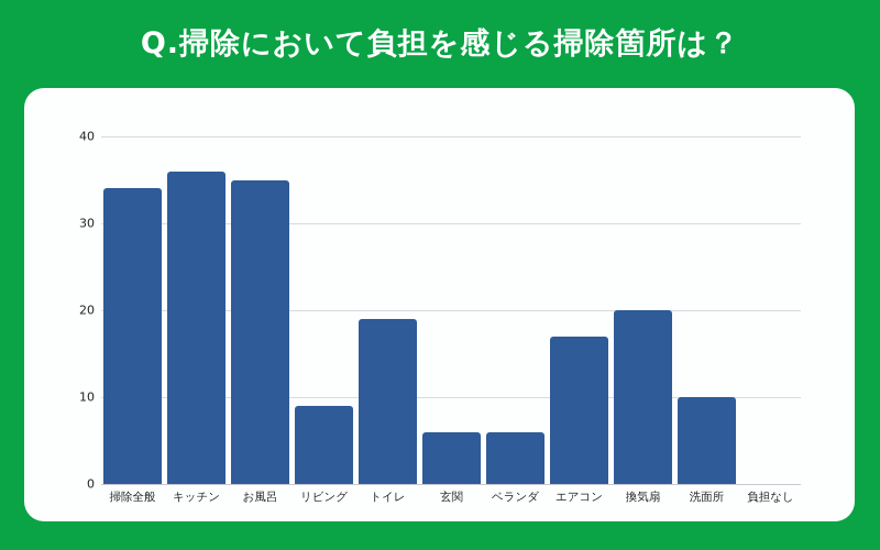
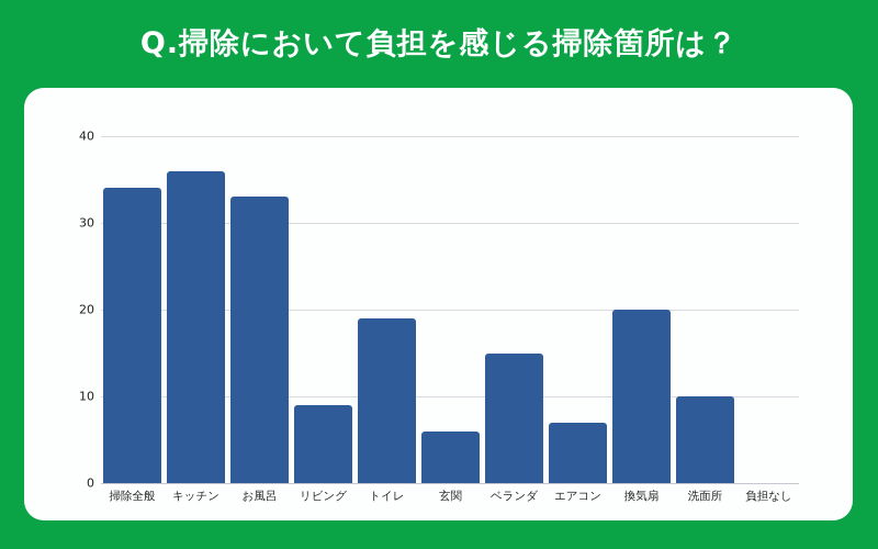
お風呂: 35 -> 33
ベランダ: 6 -> 15
エアコン: 17 -> 7
